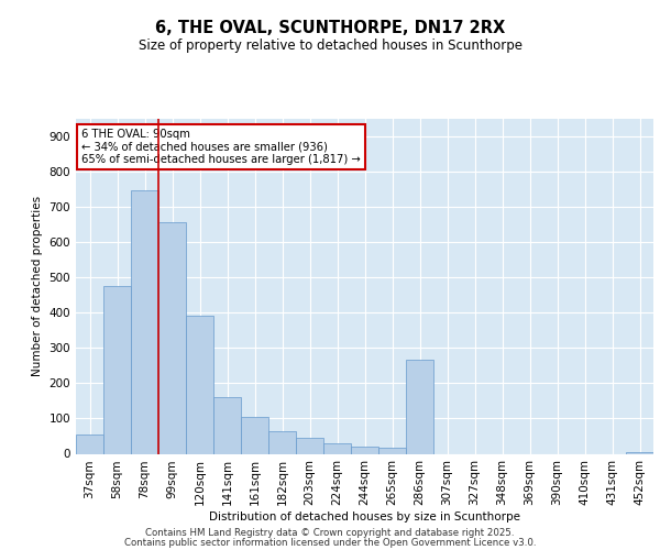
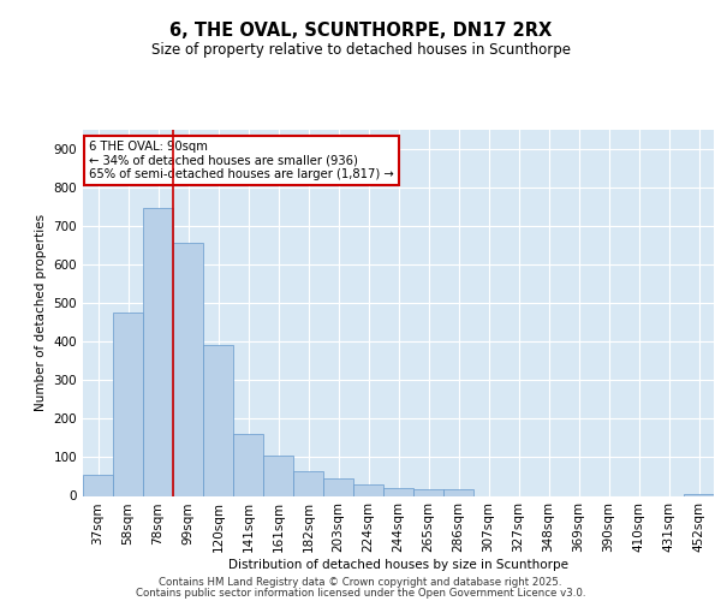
286sqm: 265 -> 18
